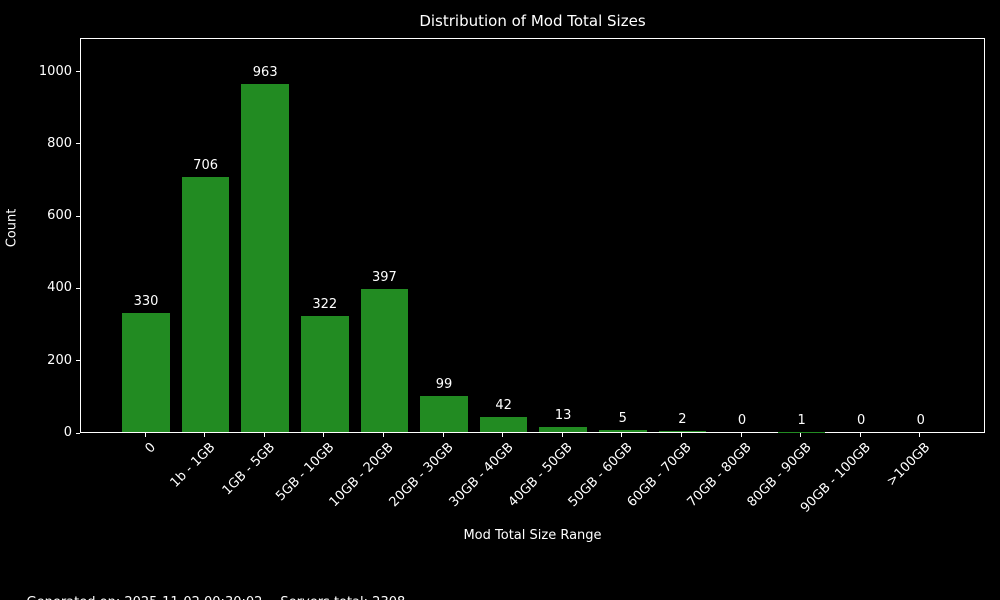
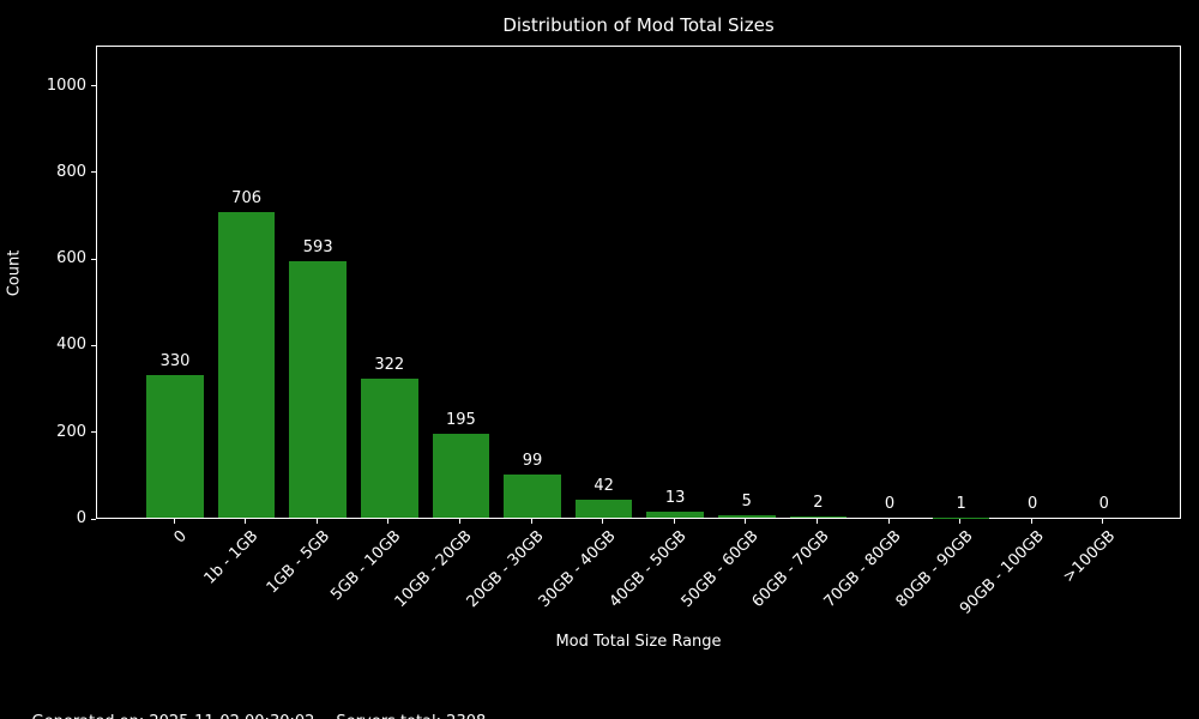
1GB - 5GB: 963 -> 593
10GB - 20GB: 397 -> 195
